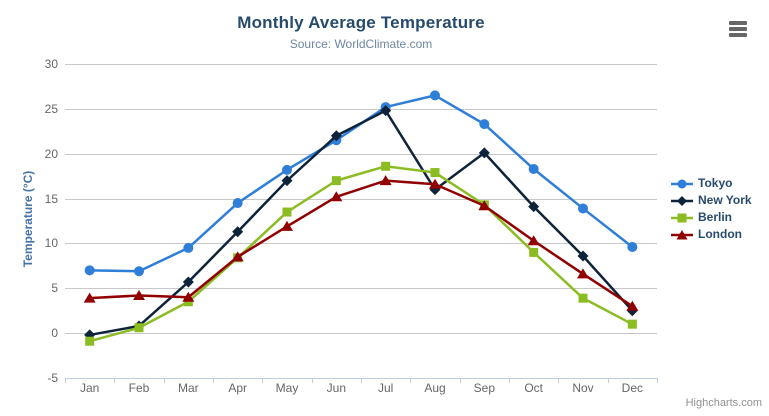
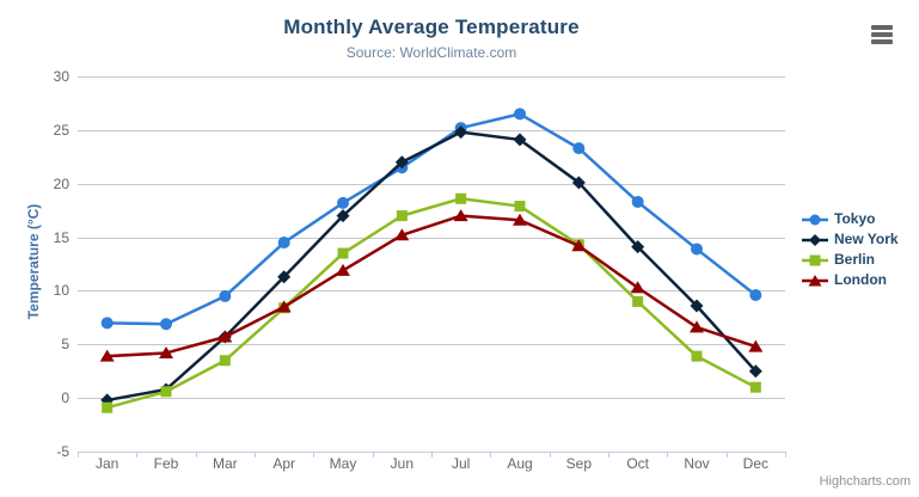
London/Mar: 4 -> 6
New York/Aug: 16 -> 24
London/Dec: 3 -> 5
